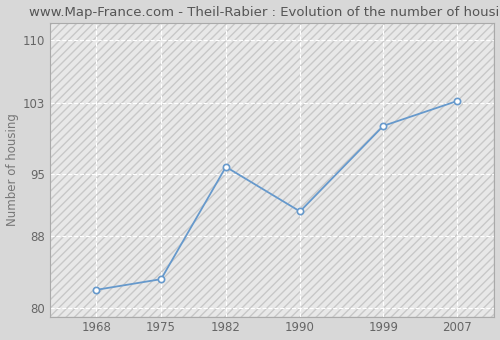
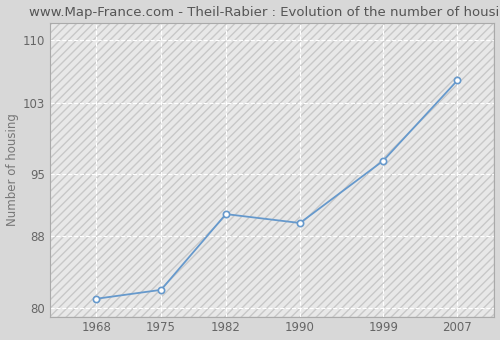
1968: 82.0 -> 81.0
1975: 83.2 -> 82.0
1982: 95.8 -> 90.5
1990: 90.8 -> 89.5
1999: 100.4 -> 96.5
2007: 103.2 -> 105.5
